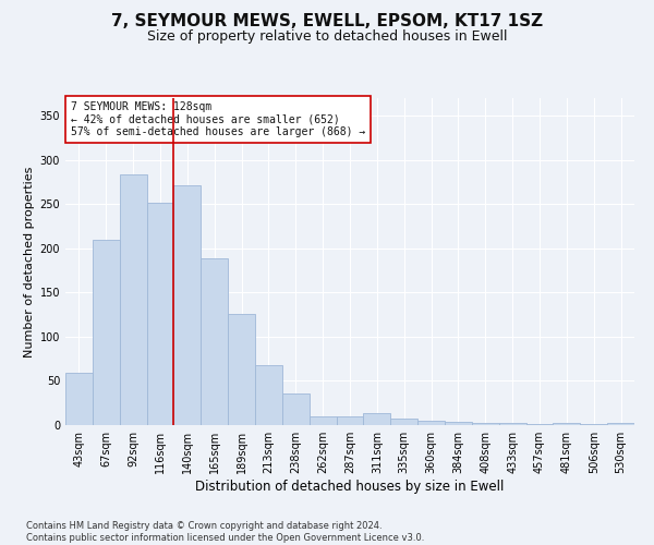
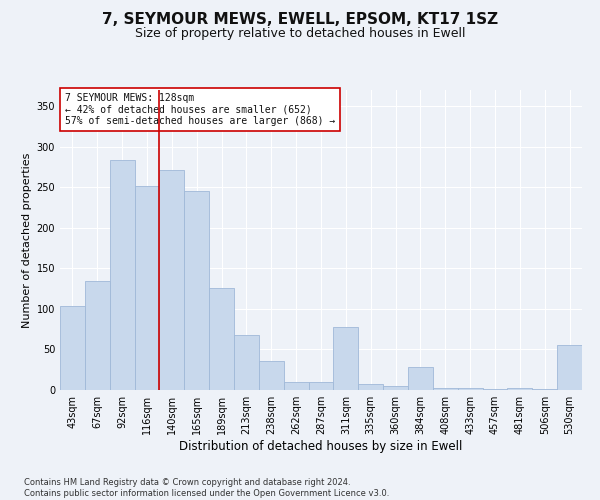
43sqm: 59 -> 104
67sqm: 210 -> 134
165sqm: 189 -> 246
311sqm: 13 -> 78
384sqm: 4 -> 28
530sqm: 3 -> 56
